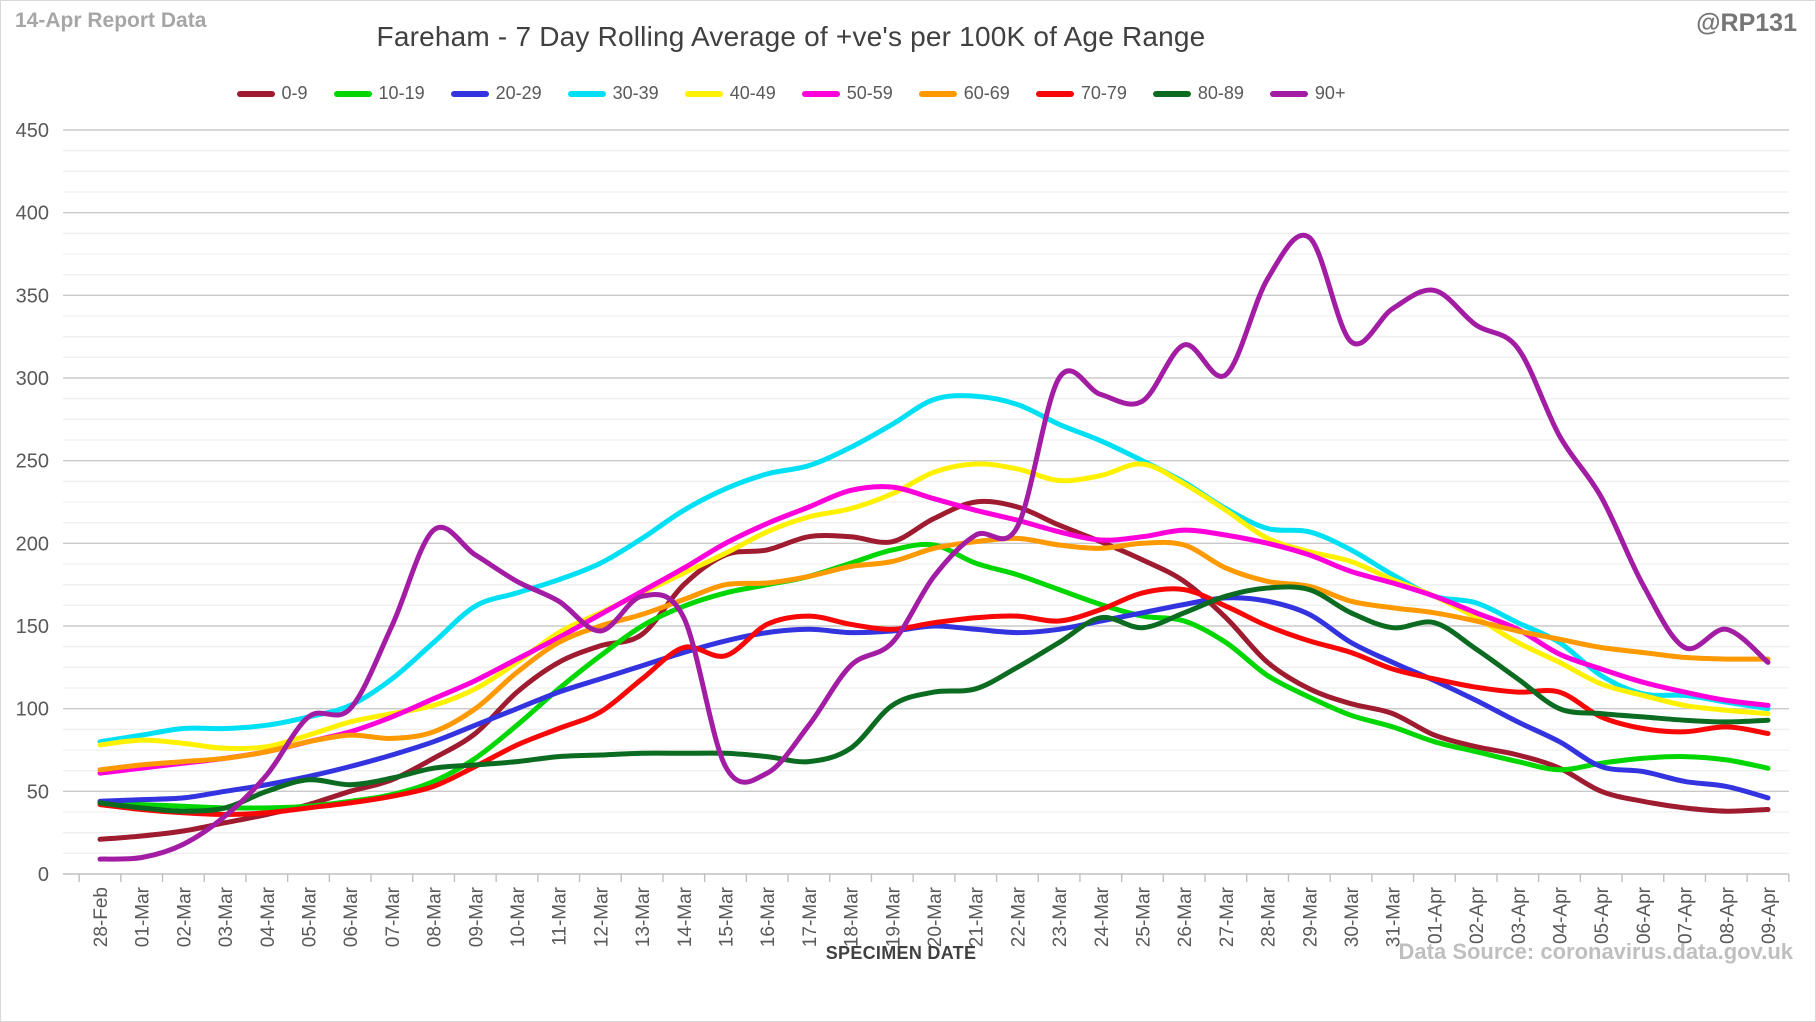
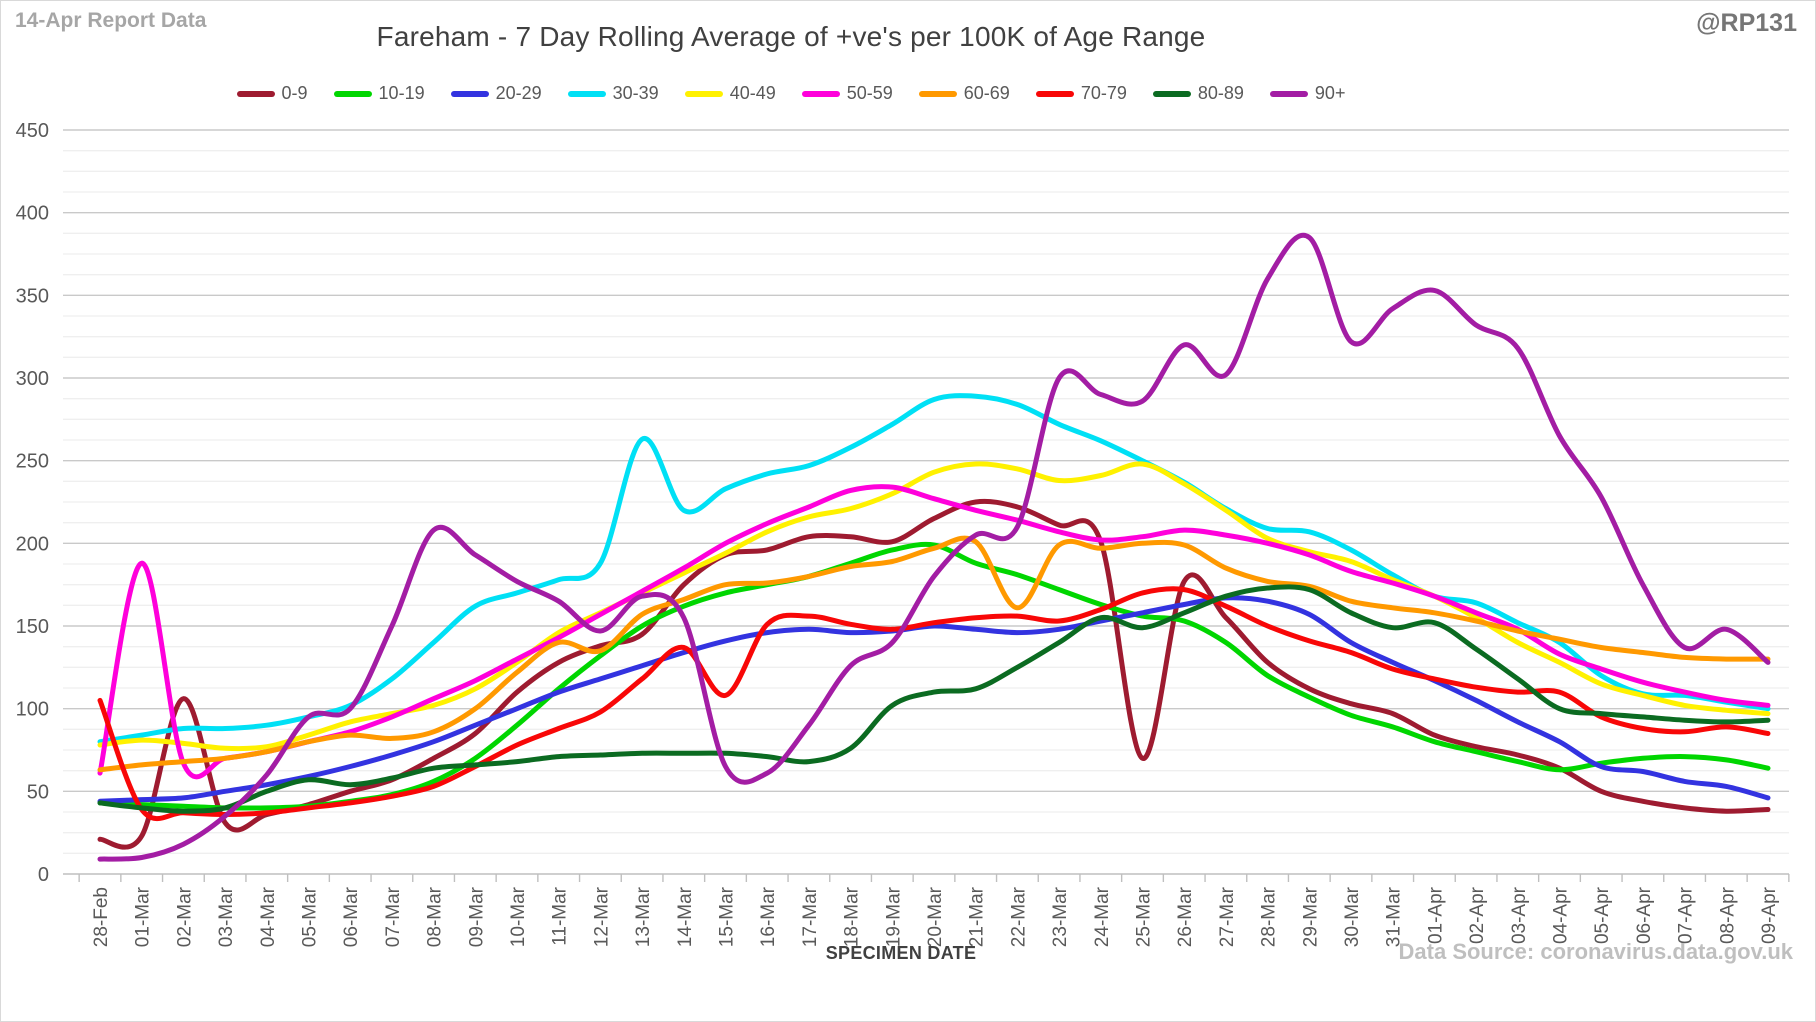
70-79/28-Feb: 42 -> 105
50-59/01-Mar: 64 -> 188
0-9/02-Mar: 26 -> 106
60-69/12-Mar: 150 -> 135
30-39/13-Mar: 203 -> 263
70-79/15-Mar: 132 -> 108
60-69/22-Mar: 203 -> 161
0-9/25-Mar: 190 -> 70
